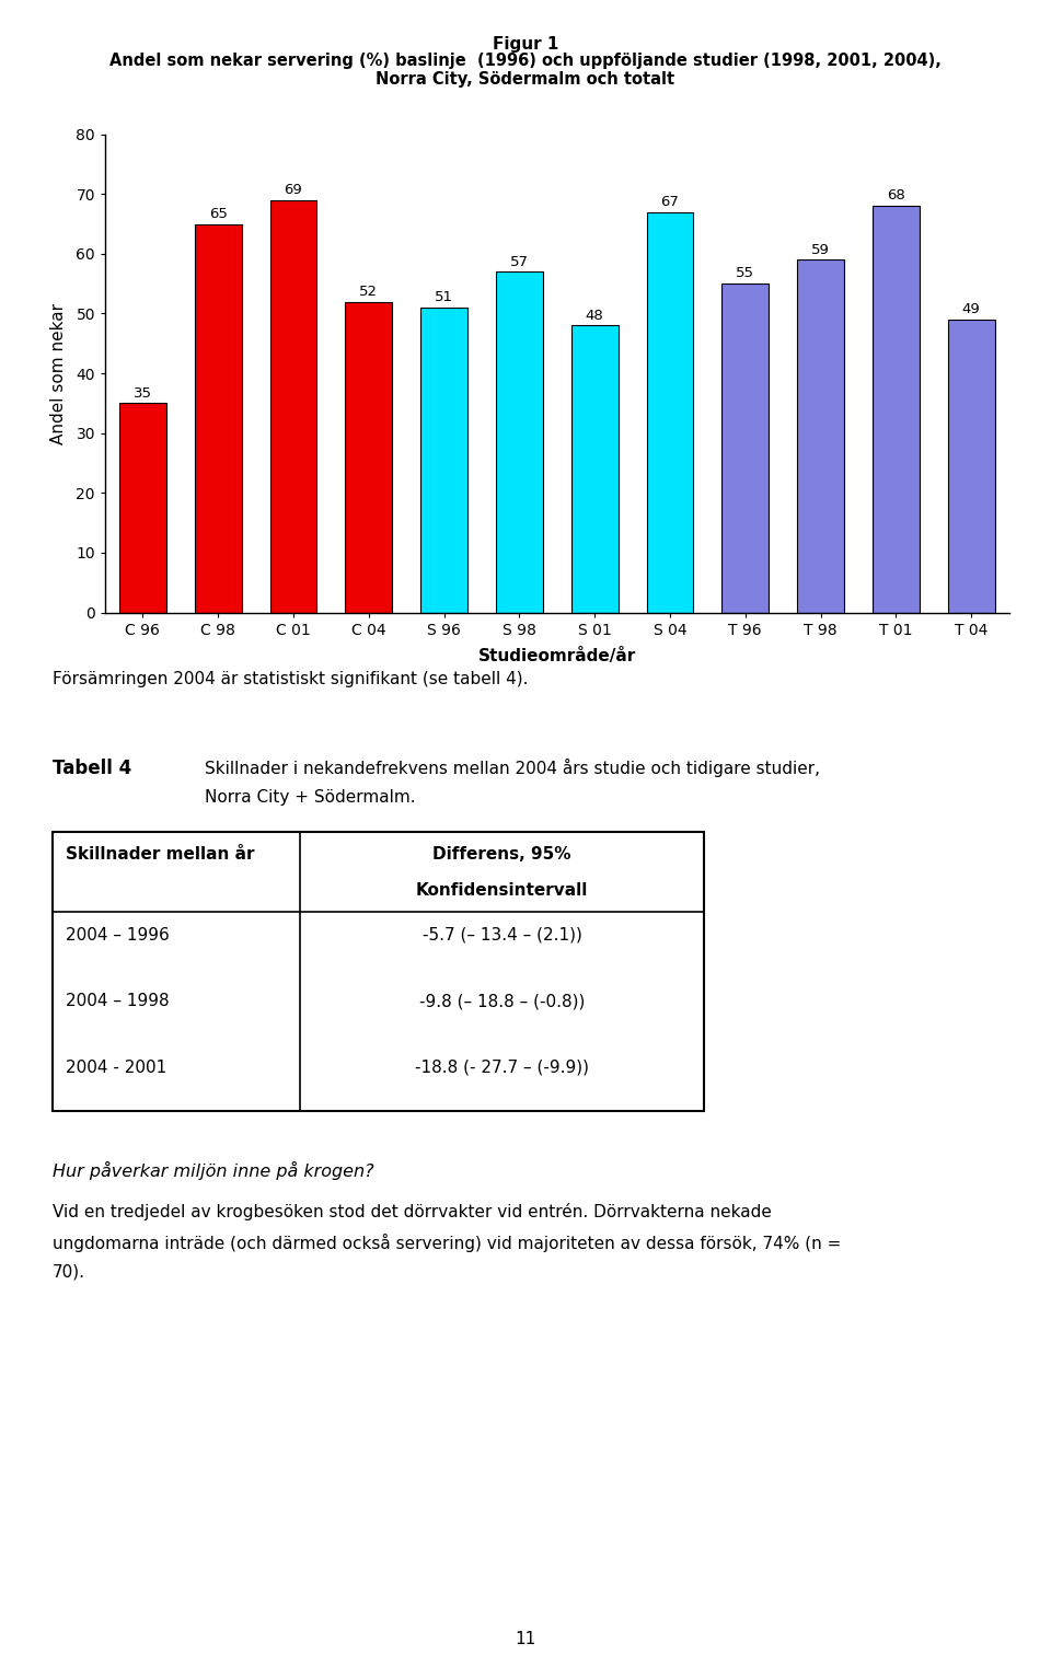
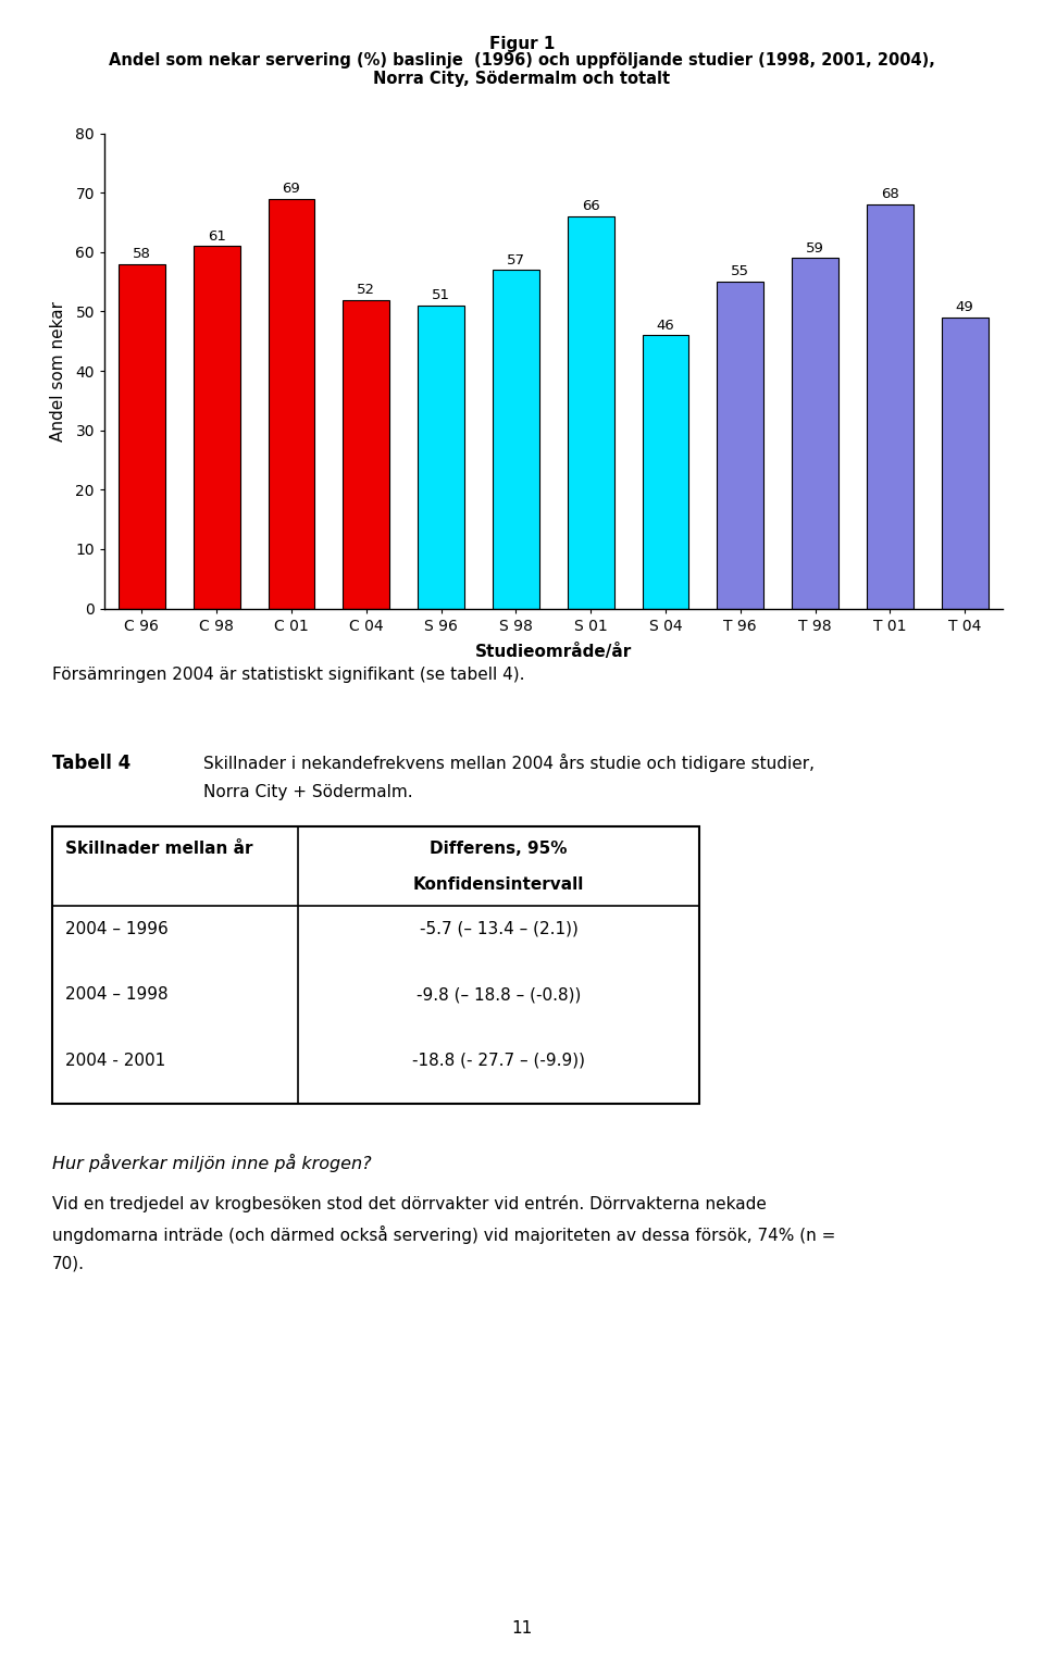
C 96: 35 -> 58
C 98: 65 -> 61
S 01: 48 -> 66
S 04: 67 -> 46
